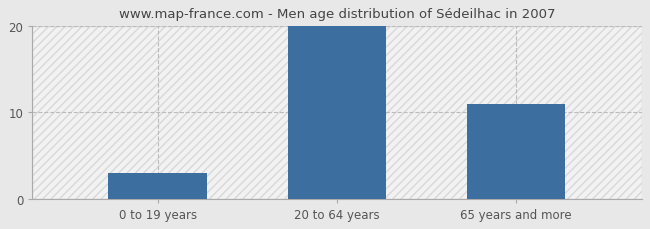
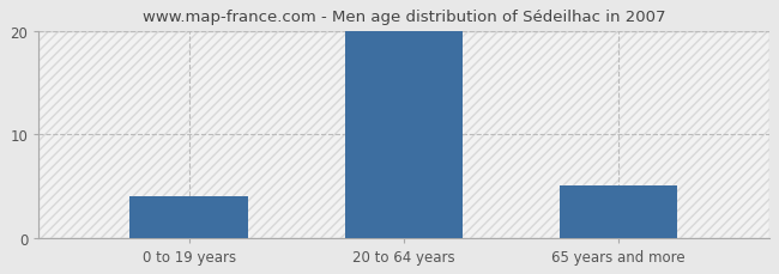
0 to 19 years: 3 -> 4
65 years and more: 11 -> 5
